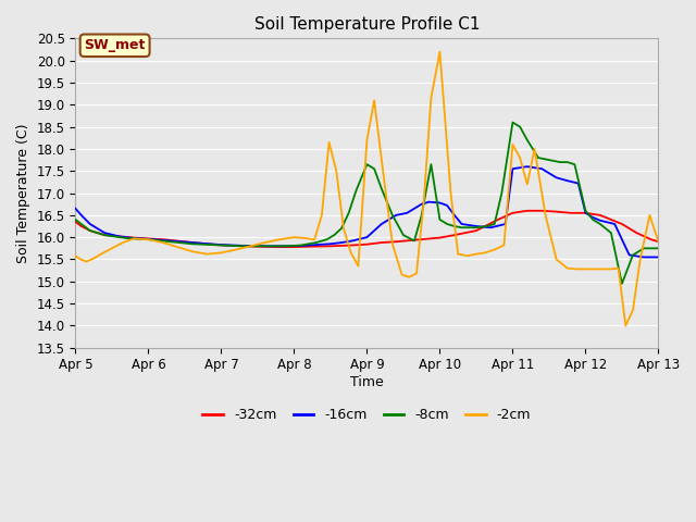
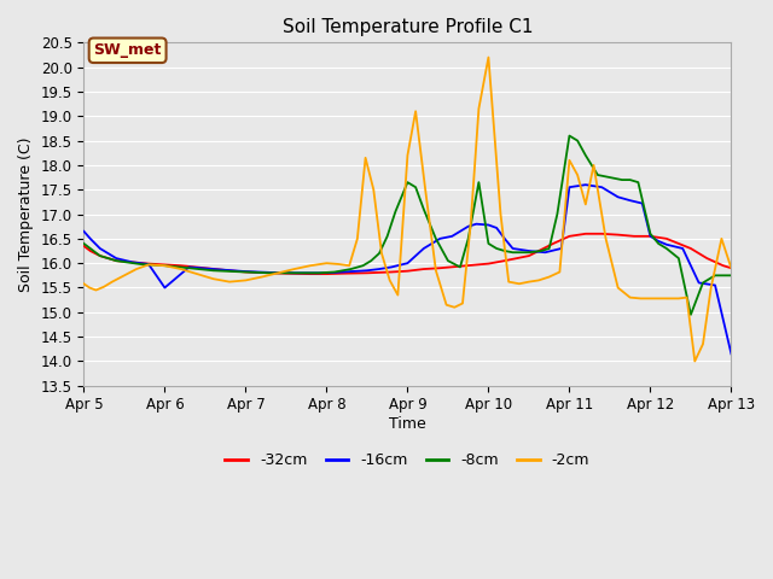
-16cm/Apr 6: 15.96 -> 15.50
-16cm/Apr 13: 15.55 -> 14.15
